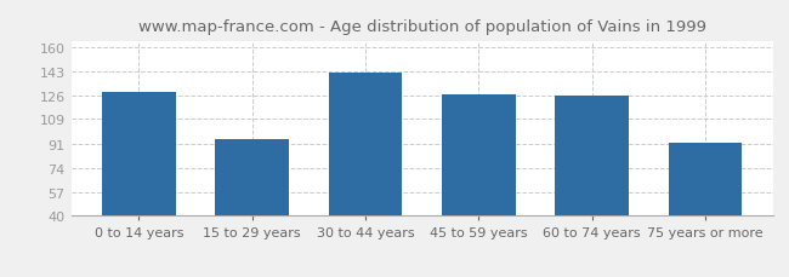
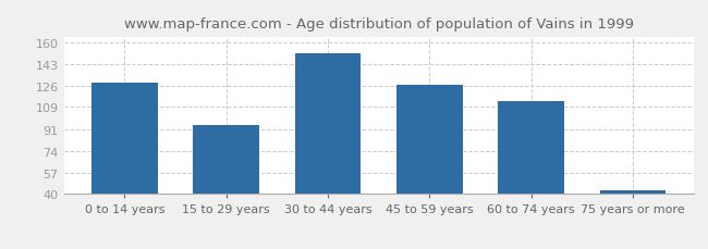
30 to 44 years: 142 -> 152
60 to 74 years: 126 -> 114
75 years or more: 92 -> 43
